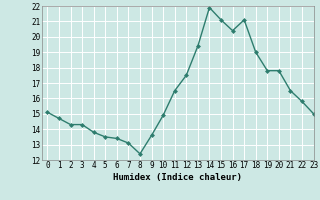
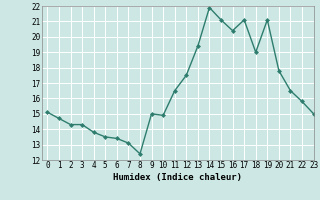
9: 13.6 -> 15.0
19: 17.8 -> 21.1
